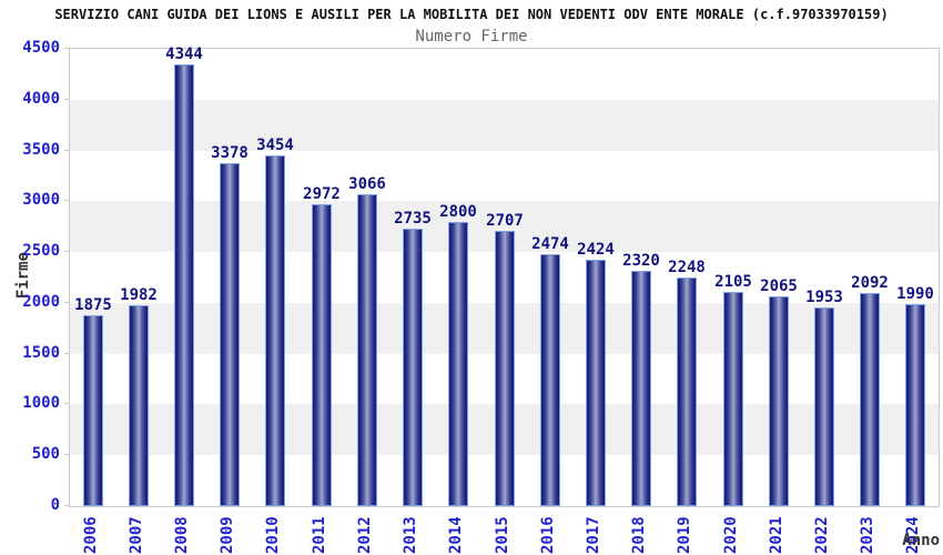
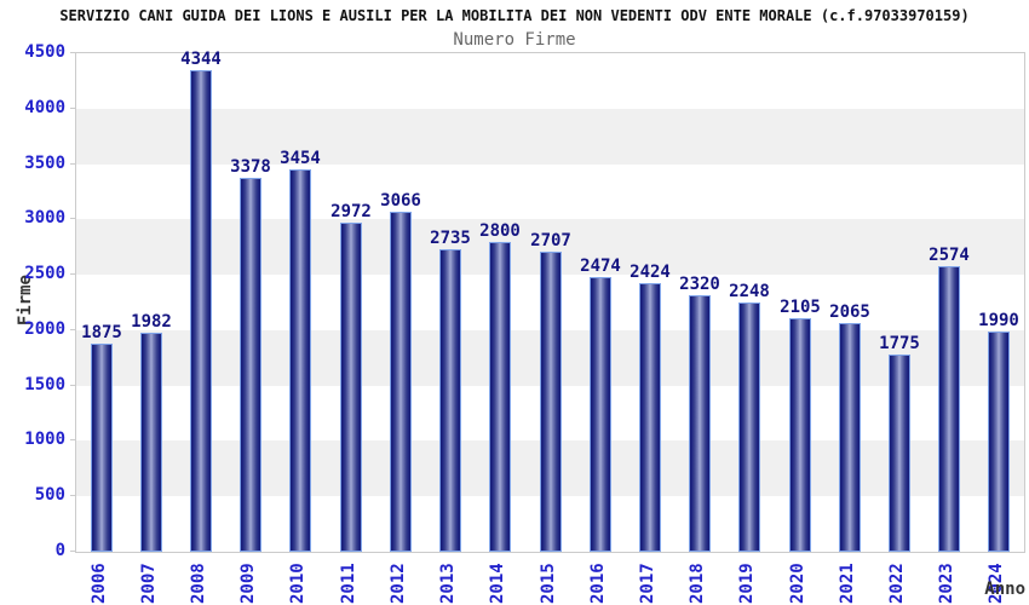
2022: 1953 -> 1775
2023: 2092 -> 2574
